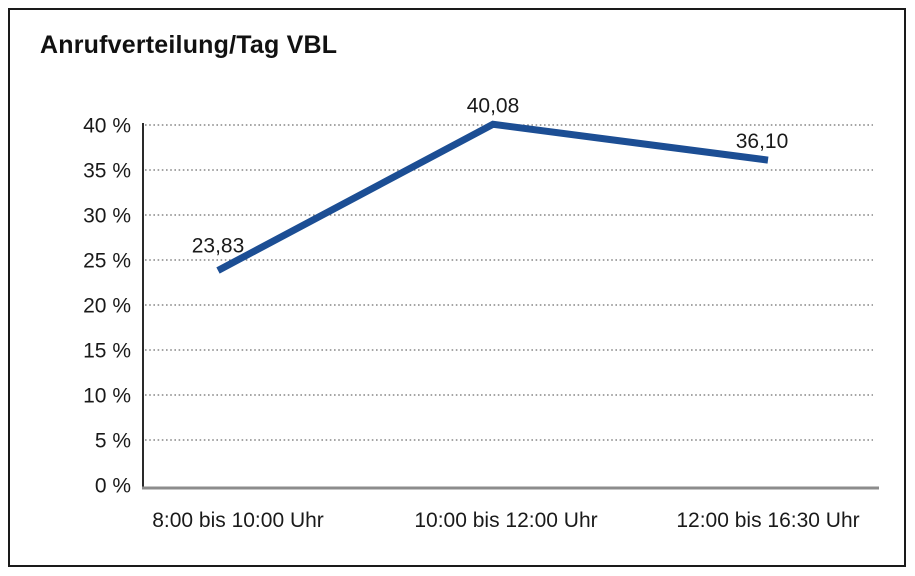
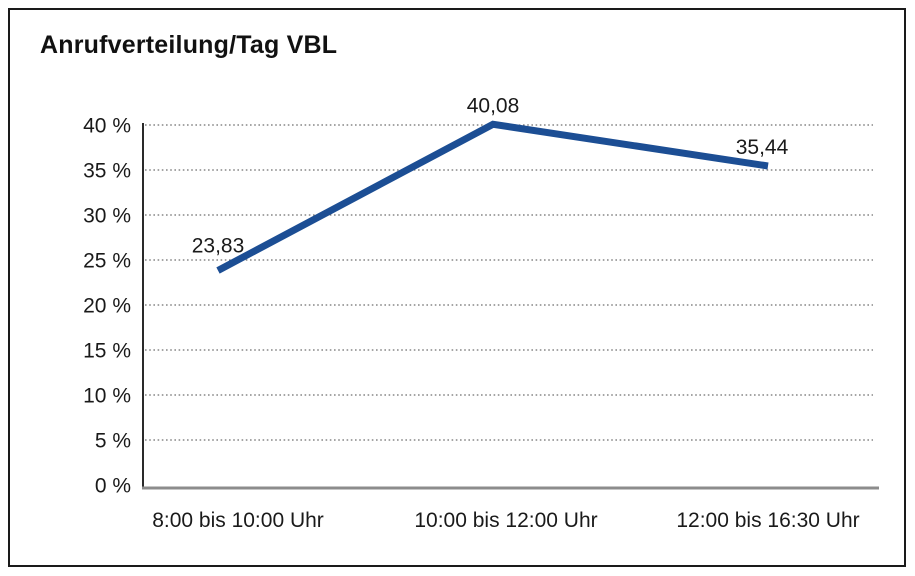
12:00 bis 16:30 Uhr: 36,10 -> 35,44
